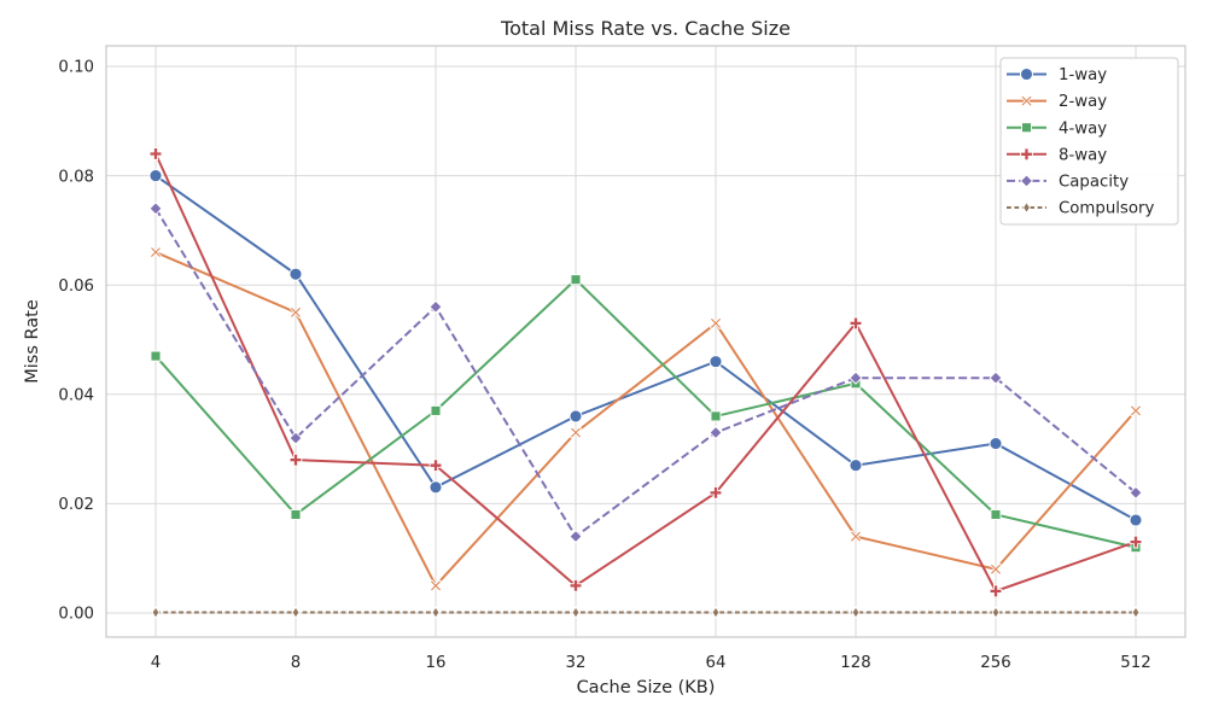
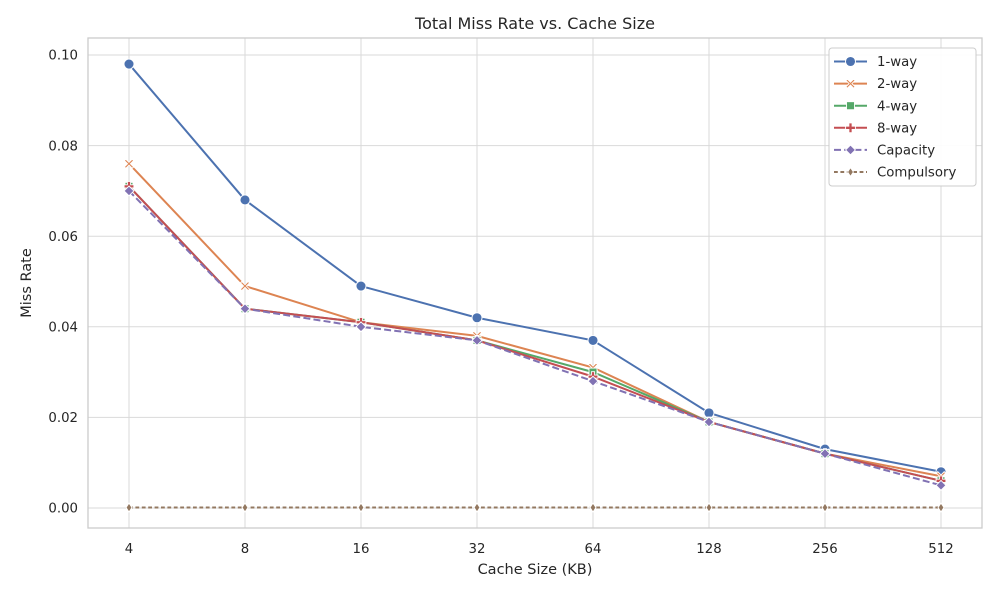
1-way/4: 0.080 -> 0.098
2-way/4: 0.066 -> 0.076
4-way/4: 0.047 -> 0.071
8-way/4: 0.084 -> 0.071
Capacity/4: 0.074 -> 0.070
1-way/8: 0.062 -> 0.068
2-way/8: 0.055 -> 0.049
4-way/8: 0.018 -> 0.044
8-way/8: 0.028 -> 0.044
Capacity/8: 0.032 -> 0.044
1-way/16: 0.023 -> 0.049
2-way/16: 0.005 -> 0.041
4-way/16: 0.037 -> 0.041
8-way/16: 0.027 -> 0.041
Capacity/16: 0.056 -> 0.040
1-way/32: 0.036 -> 0.042
2-way/32: 0.033 -> 0.038
4-way/32: 0.061 -> 0.037
8-way/32: 0.005 -> 0.037
Capacity/32: 0.014 -> 0.037
1-way/64: 0.046 -> 0.037
2-way/64: 0.053 -> 0.031
4-way/64: 0.036 -> 0.030
8-way/64: 0.022 -> 0.029
Capacity/64: 0.033 -> 0.028
1-way/128: 0.027 -> 0.021
2-way/128: 0.014 -> 0.019
4-way/128: 0.042 -> 0.019
8-way/128: 0.053 -> 0.019
Capacity/128: 0.043 -> 0.019
1-way/256: 0.031 -> 0.013
2-way/256: 0.008 -> 0.012
4-way/256: 0.018 -> 0.012
8-way/256: 0.004 -> 0.012
Capacity/256: 0.043 -> 0.012
1-way/512: 0.017 -> 0.008
2-way/512: 0.037 -> 0.007
4-way/512: 0.012 -> 0.006
8-way/512: 0.013 -> 0.006
Capacity/512: 0.022 -> 0.005
